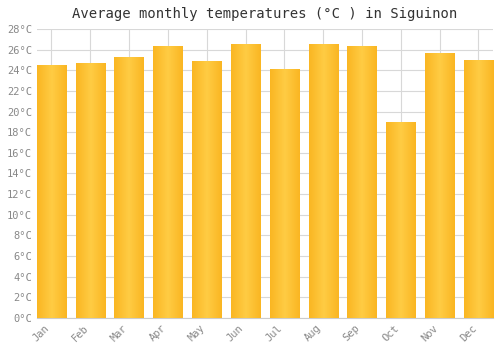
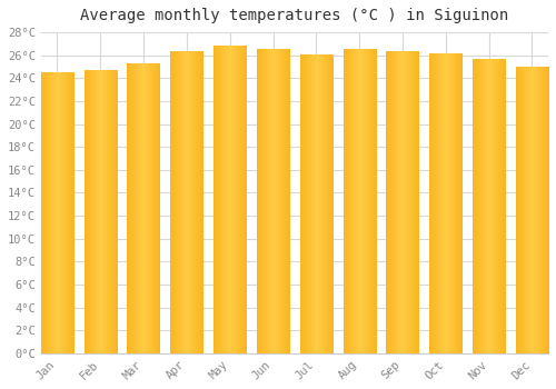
May: 24.9°C -> 26.8°C
Jul: 24.1°C -> 26.0°C
Oct: 19.0°C -> 26.1°C
